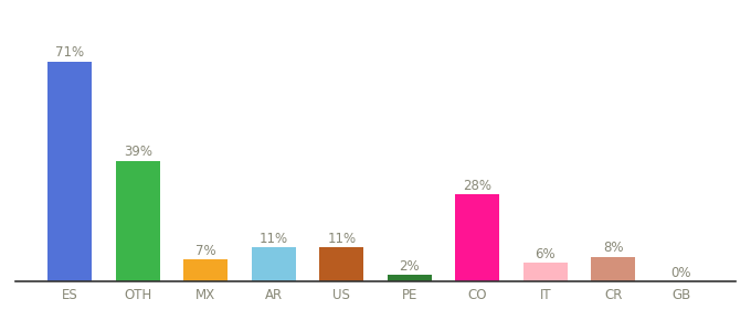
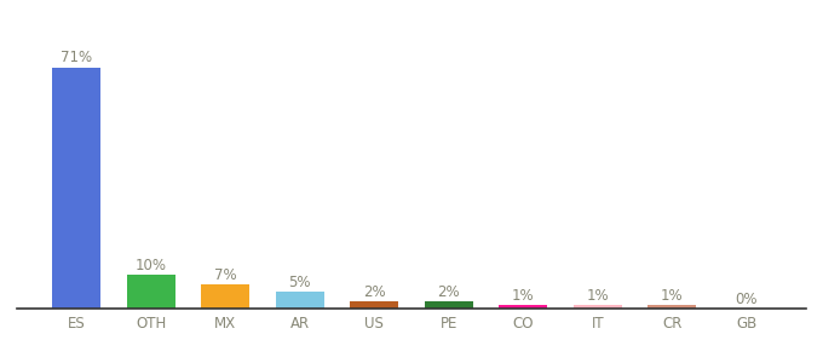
OTH: 39% -> 10%
AR: 11% -> 5%
US: 11% -> 2%
CO: 28% -> 1%
IT: 6% -> 1%
CR: 8% -> 1%
